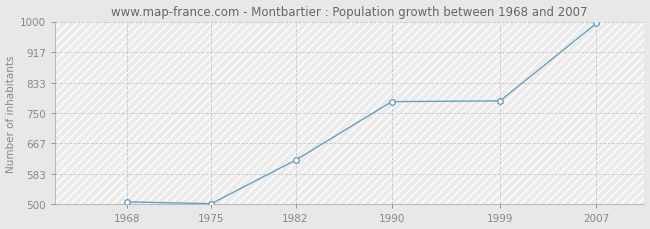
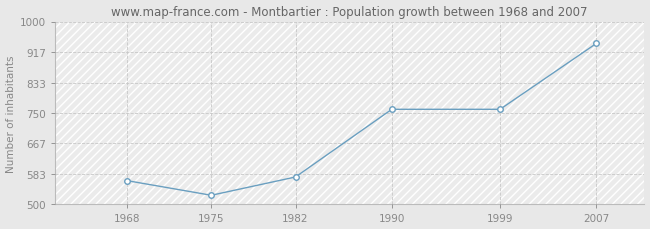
1968: 507 -> 565
1975: 502 -> 525
1982: 621 -> 575
1990: 781 -> 760
1999: 783 -> 760
2007: 995 -> 940
